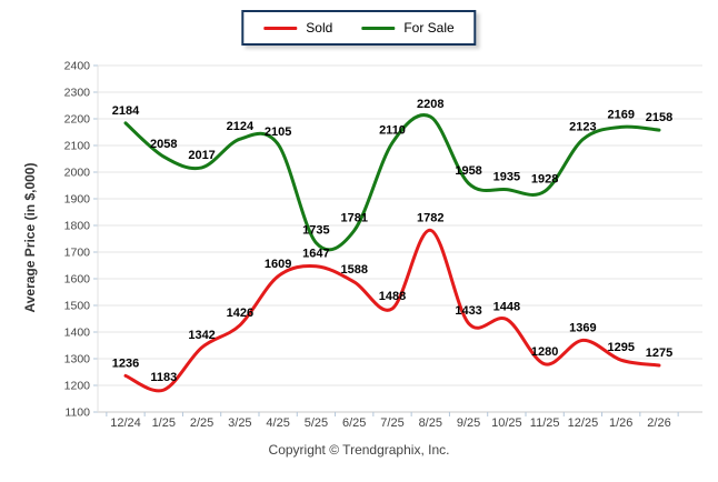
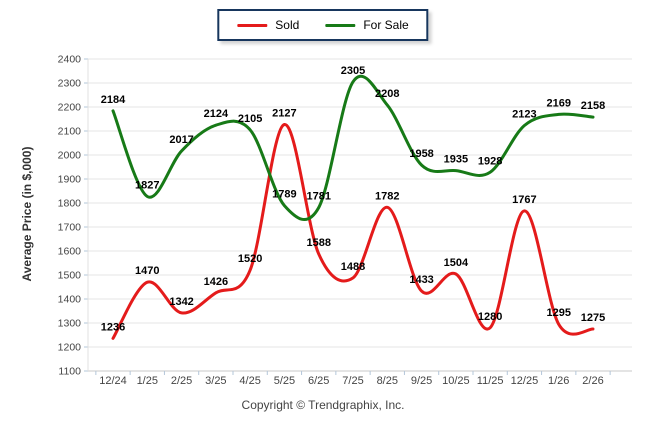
Sold/1/25: 1183 -> 1470
For Sale/1/25: 2058 -> 1827
Sold/4/25: 1609 -> 1520
Sold/5/25: 1647 -> 2127
For Sale/5/25: 1735 -> 1789
For Sale/7/25: 2110 -> 2305
Sold/10/25: 1448 -> 1504
Sold/12/25: 1369 -> 1767
